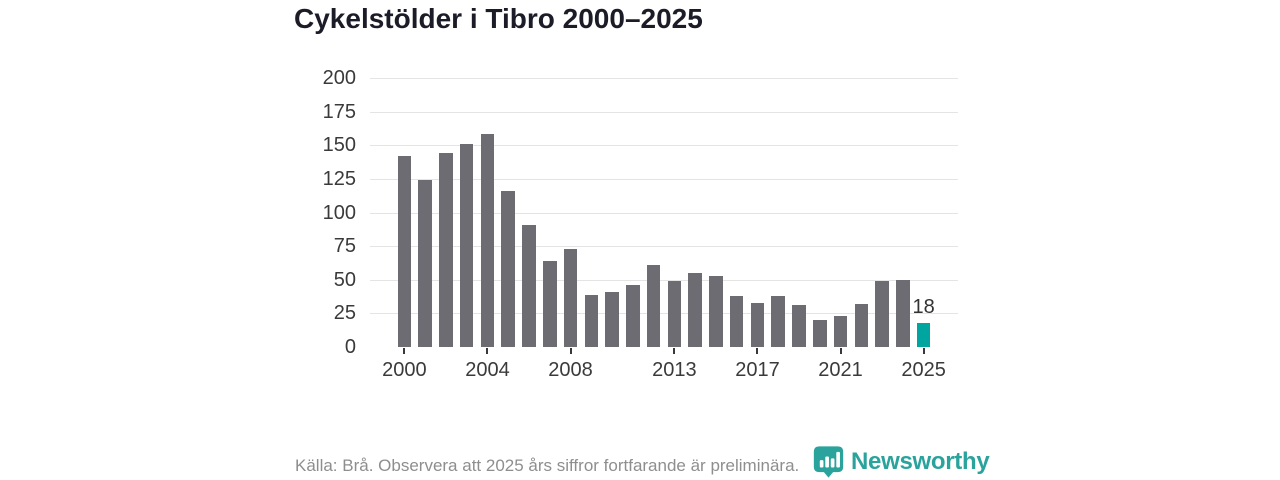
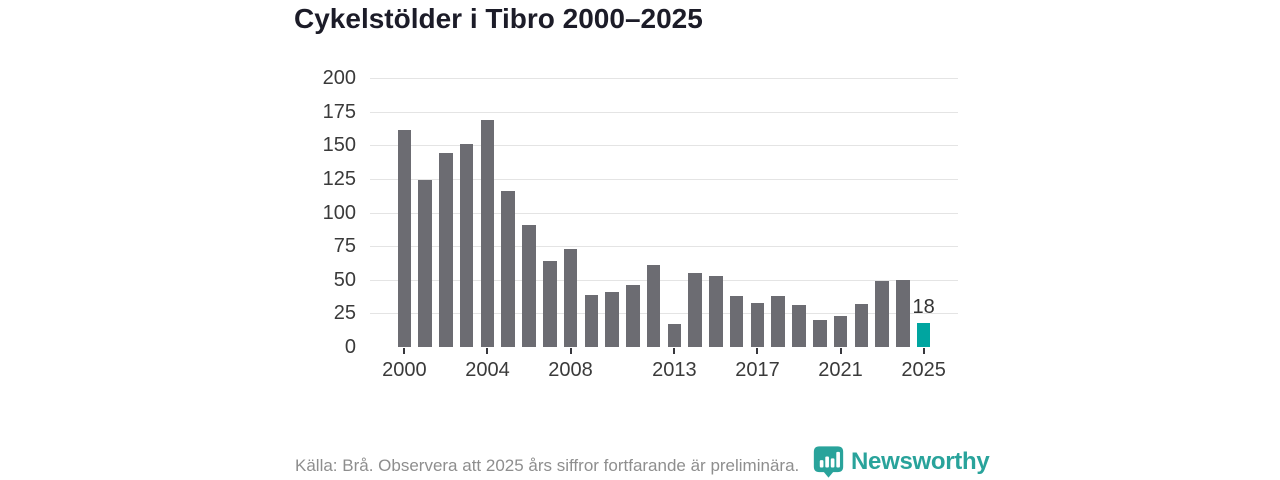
2000: 142 -> 161
2004: 158 -> 169
2013: 49 -> 17
